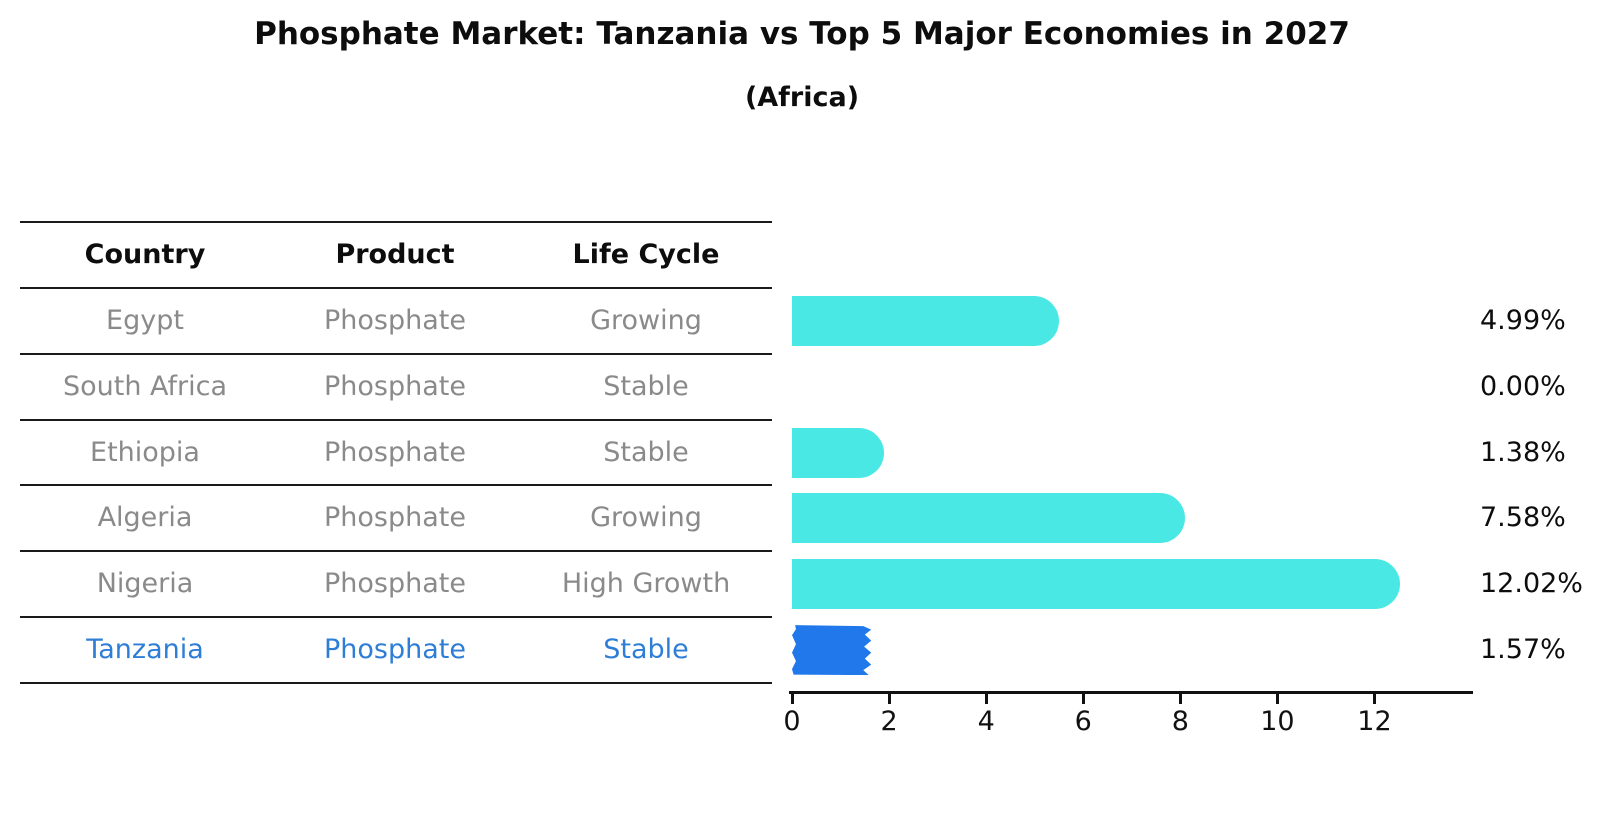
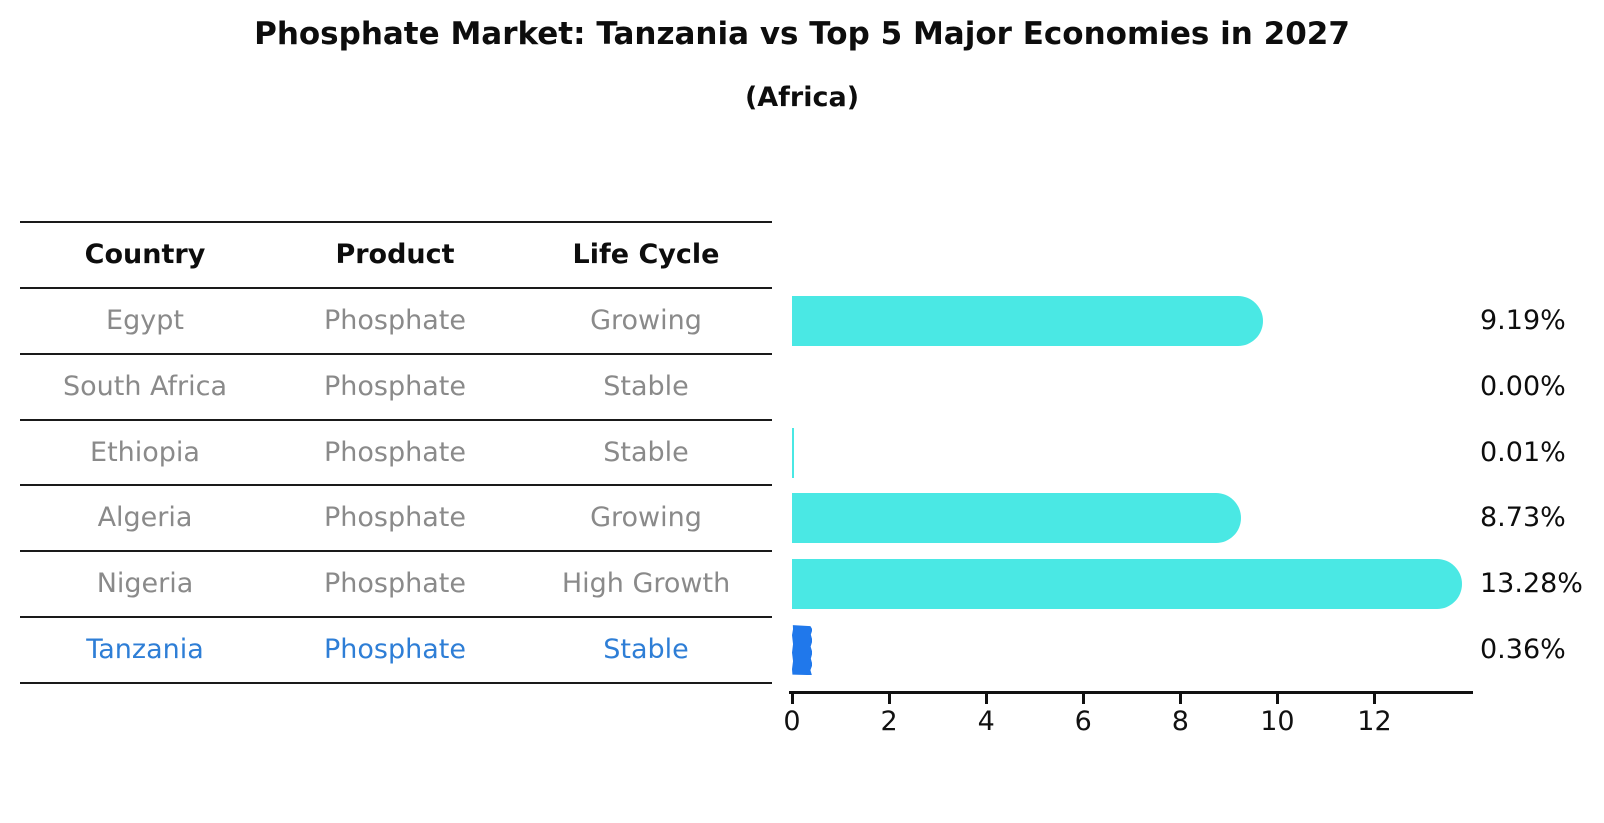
Egypt: 4.99% -> 9.19%
Ethiopia: 1.38% -> 0.01%
Algeria: 7.58% -> 8.73%
Nigeria: 12.02% -> 13.28%
Tanzania: 1.57% -> 0.36%
